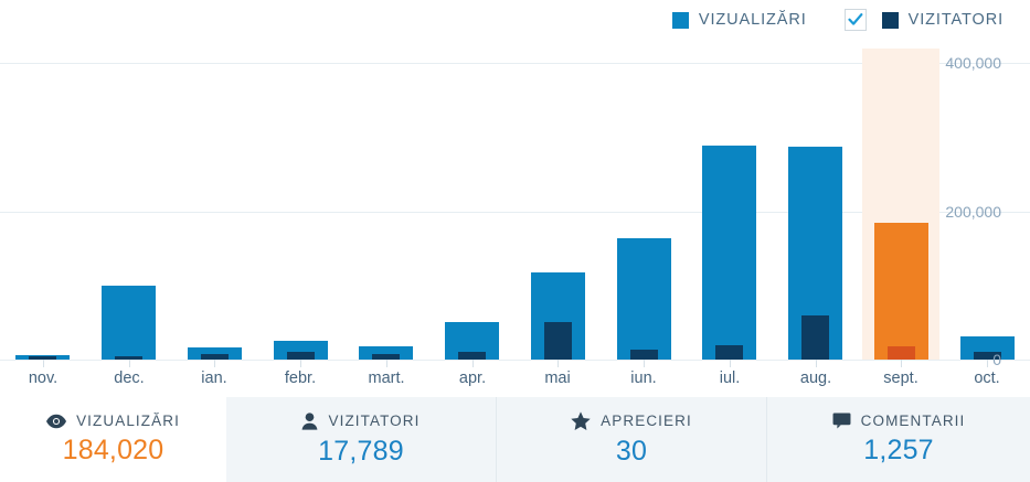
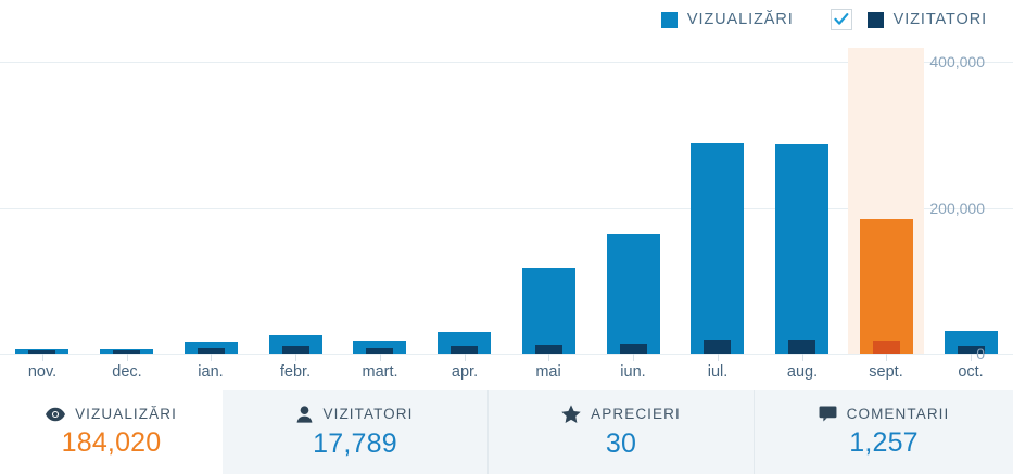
VIZUALIZĂRI/dec.: 100000 -> 10000
VIZUALIZĂRI/apr.: 50000 -> 30000
VIZITATORI/mai: 50000 -> 10000
VIZITATORI/aug.: 60000 -> 20000
